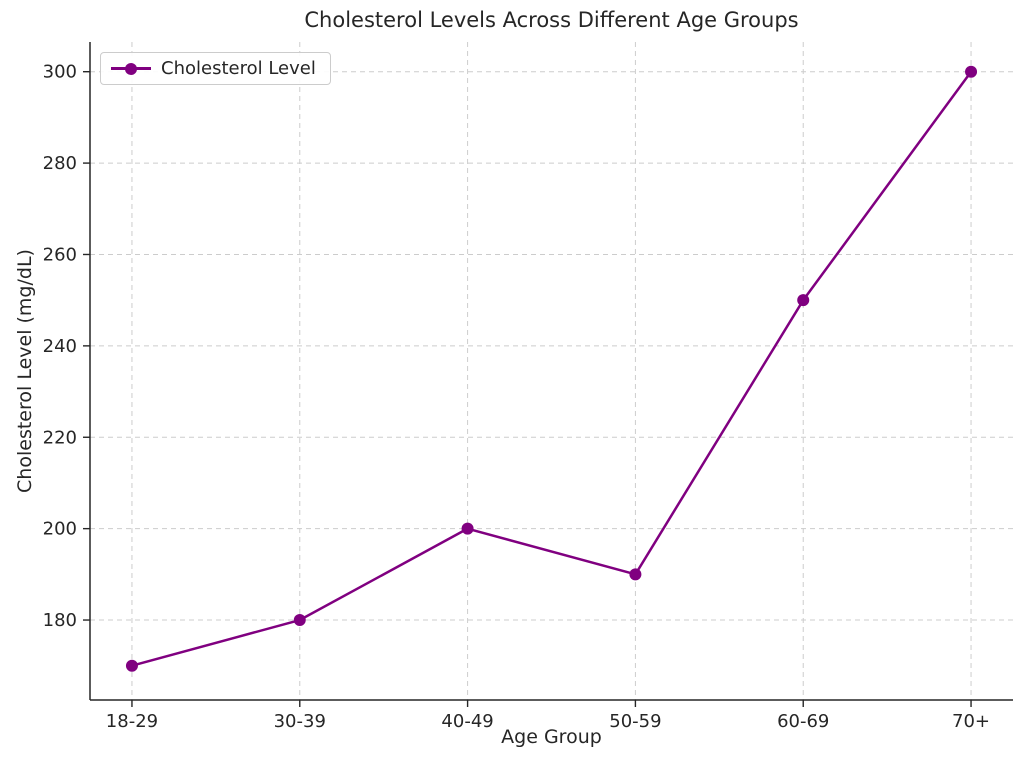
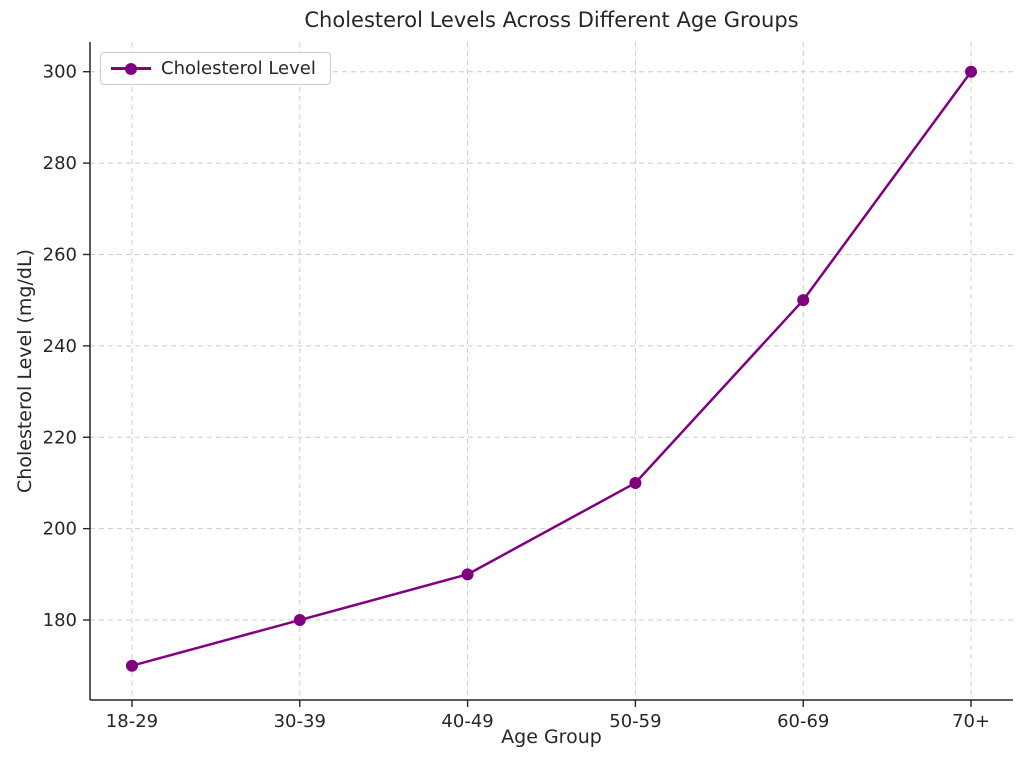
40-49: 200 -> 190
50-59: 190 -> 210
